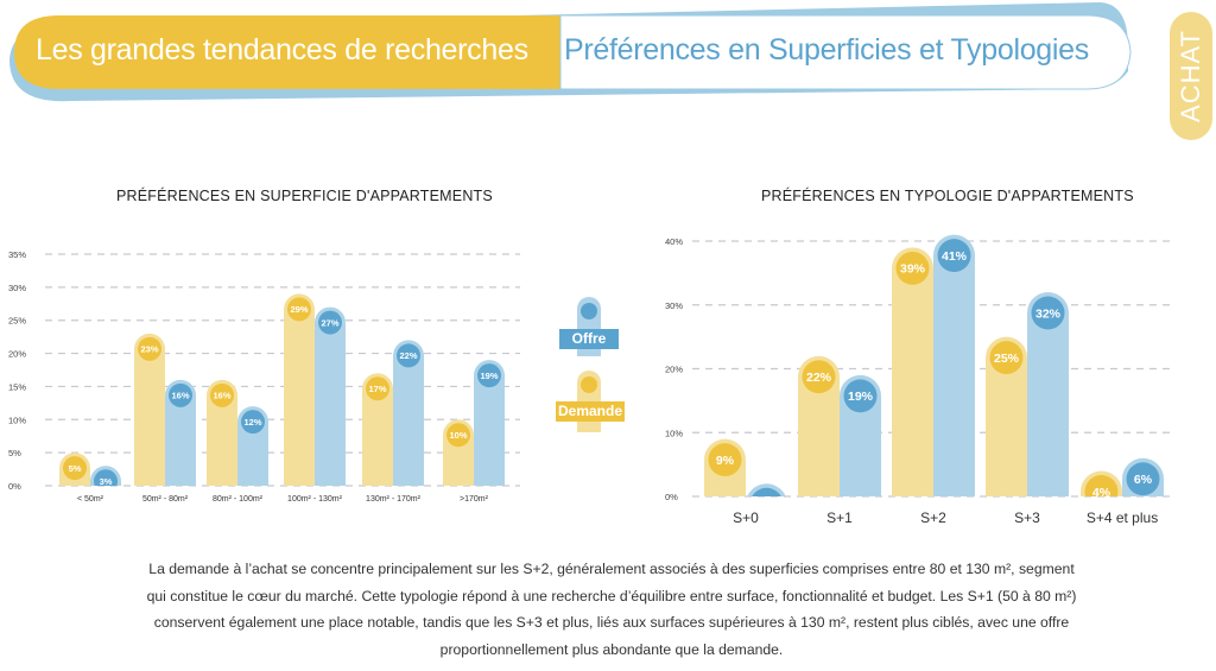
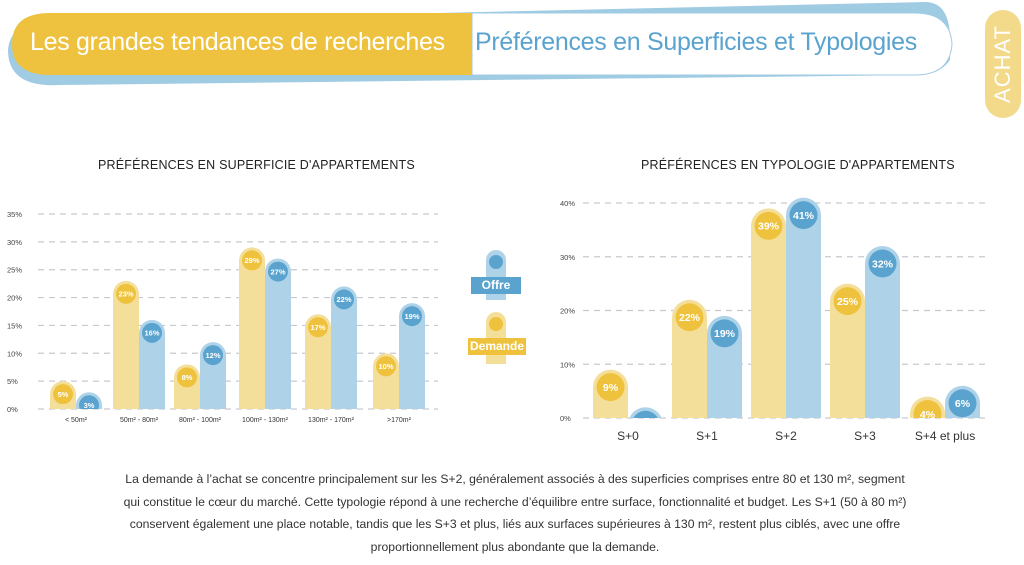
PRÉFÉRENCES EN SUPERFICIE D'APPARTEMENTS/Demande/80m² - 100m²: 16% -> 8%
